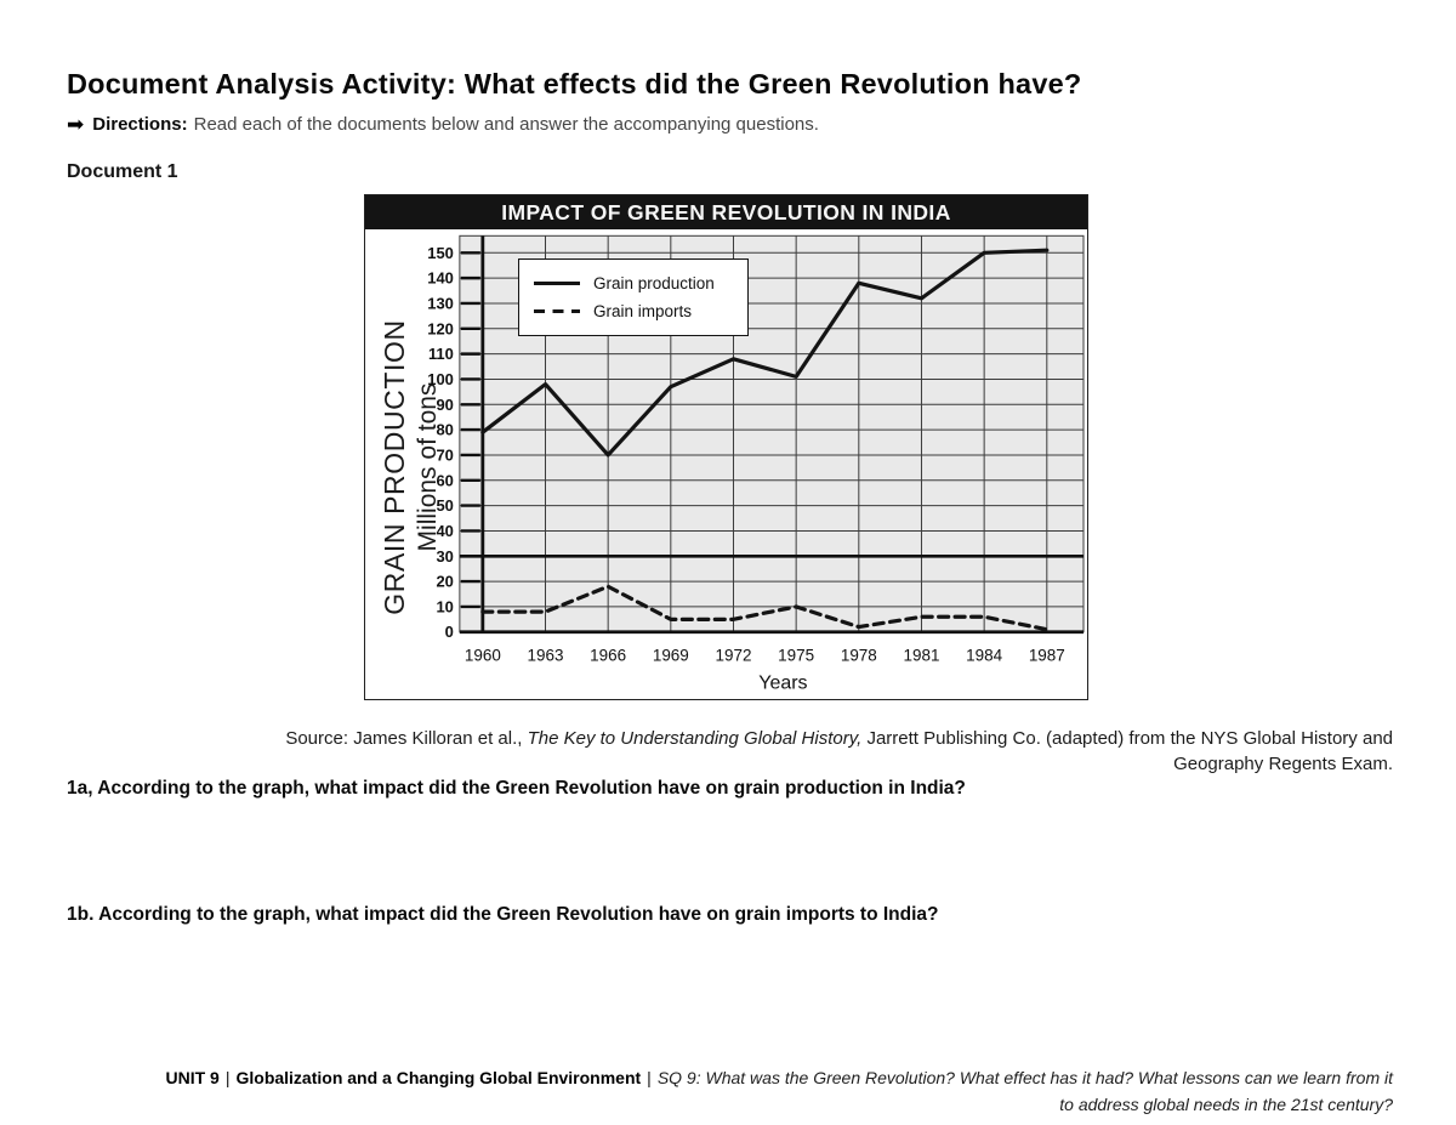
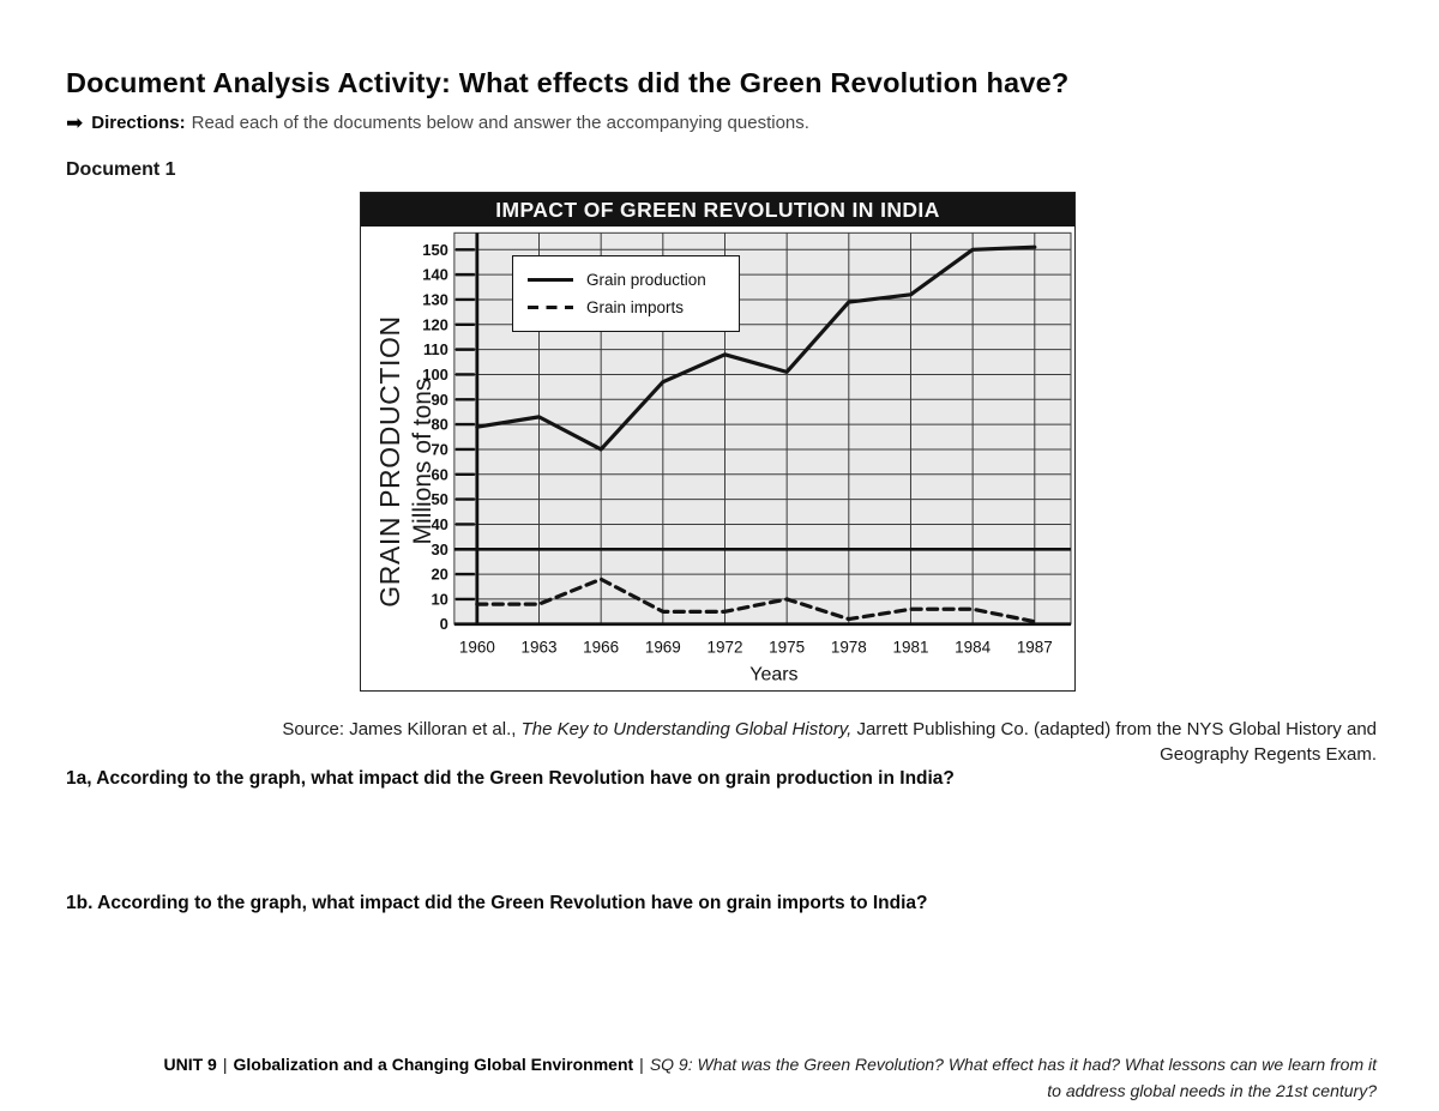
Grain production/1963: 98 -> 83
Grain production/1978: 138 -> 129
